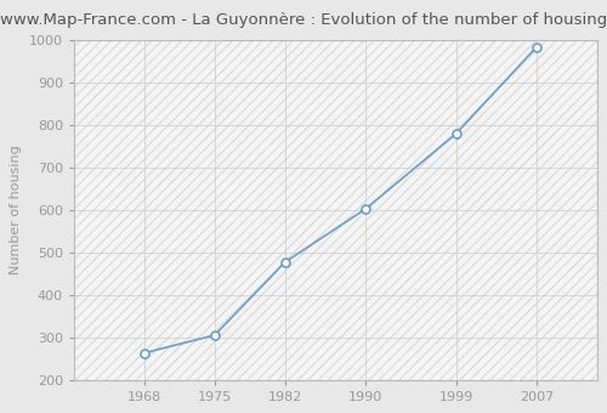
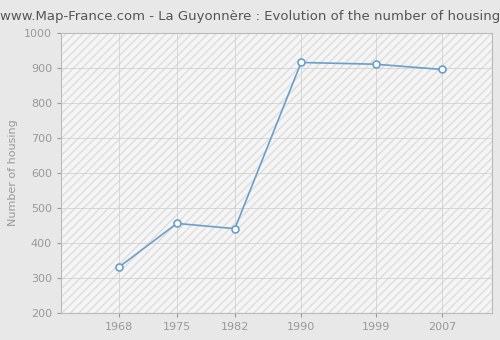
1968: 263 -> 330
1975: 305 -> 455
1982: 477 -> 440
1990: 602 -> 915
1999: 779 -> 910
2007: 983 -> 895
